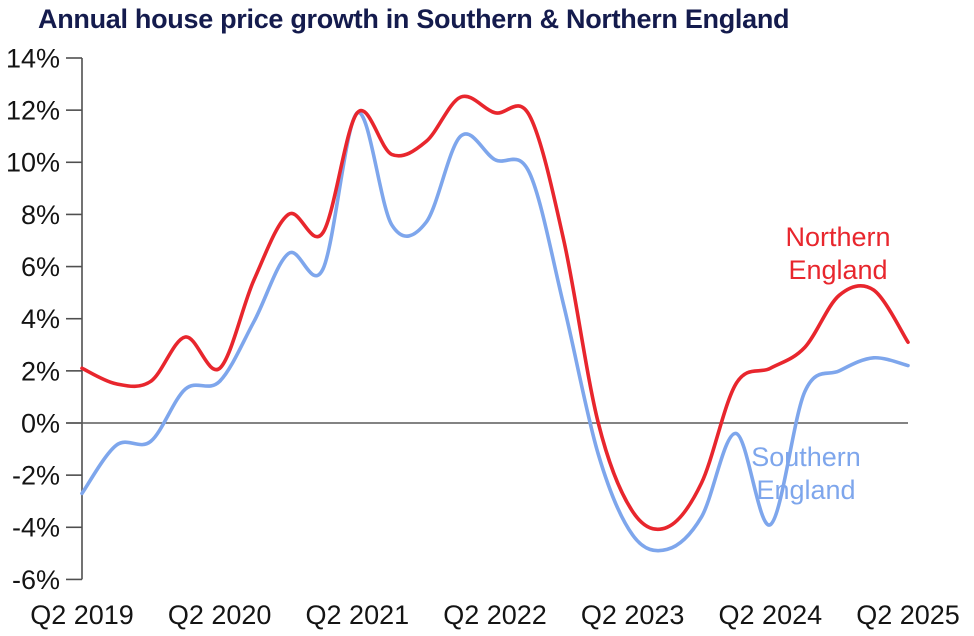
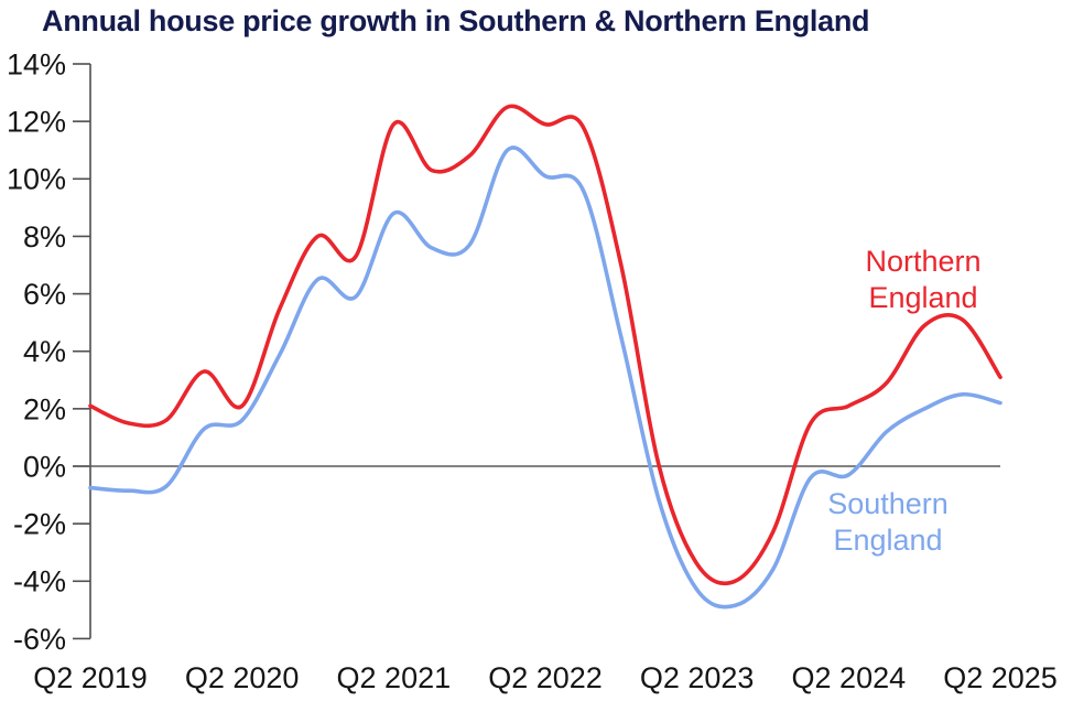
Southern England/Q2 2019: -2.7% -> -0.8%
Southern England/Q2 2021: 11.9% -> 8.8%
Southern England/Q2 2024: -3.9% -> -0.3%
